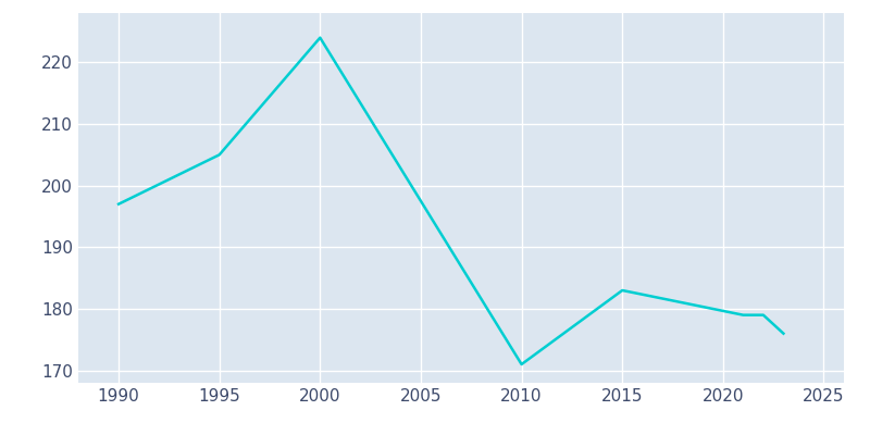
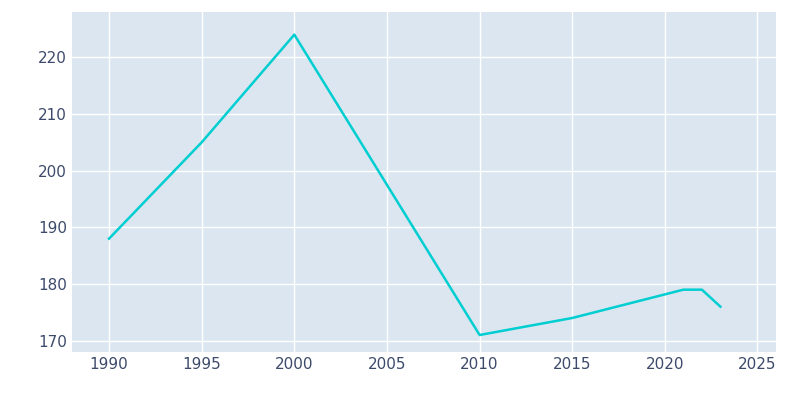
1990: 197 -> 188
2015: 183 -> 174
